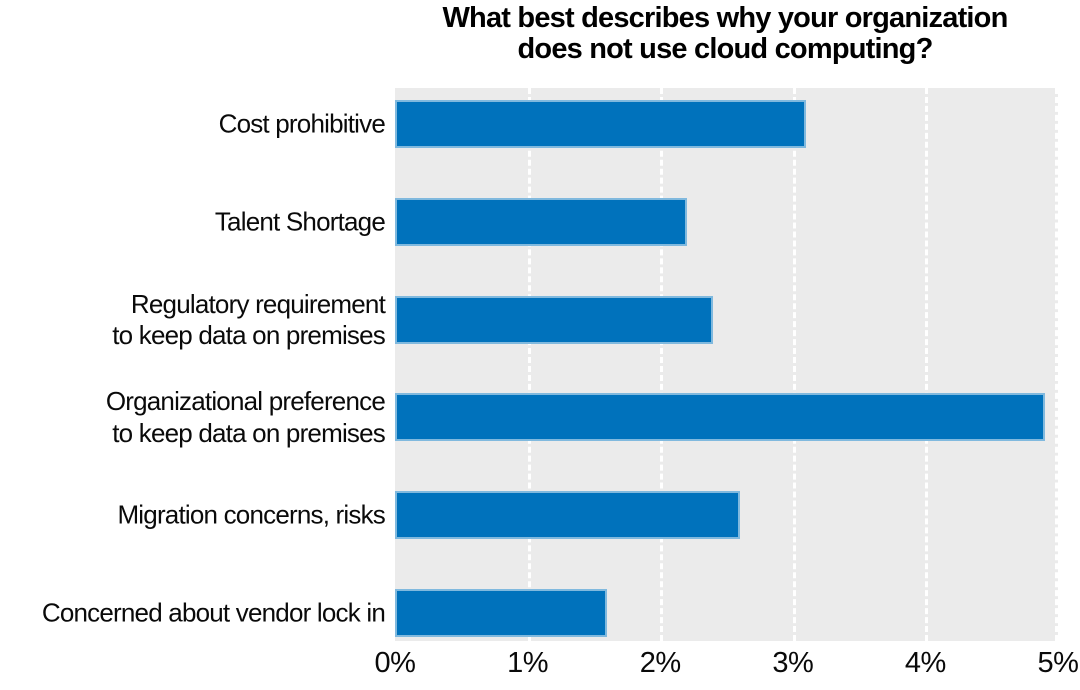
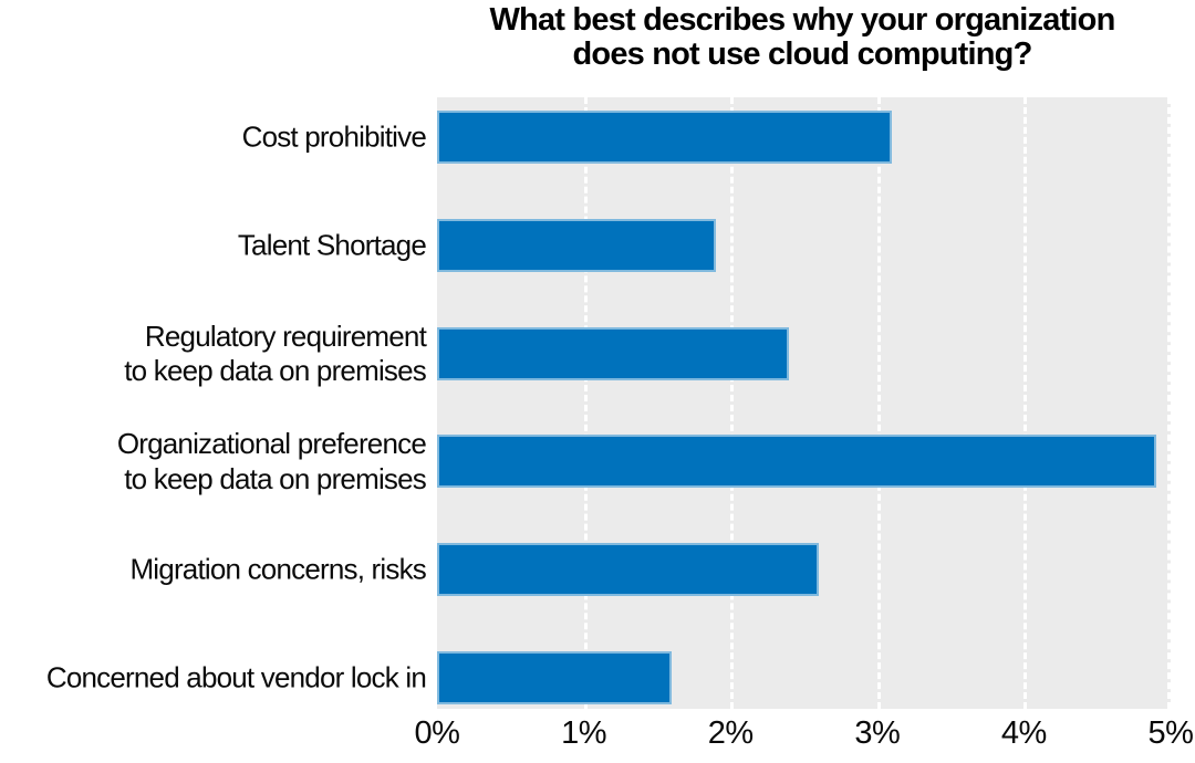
Talent Shortage: 2.2% -> 1.9%
